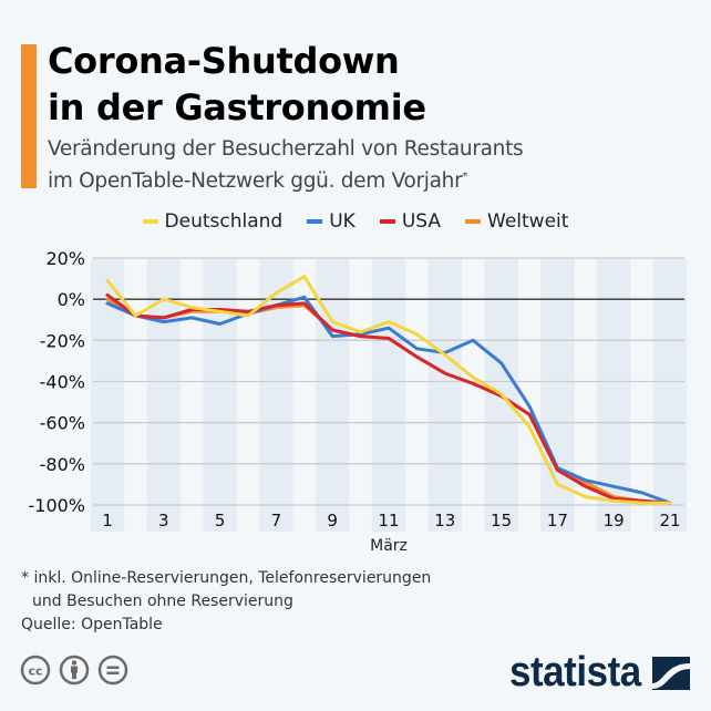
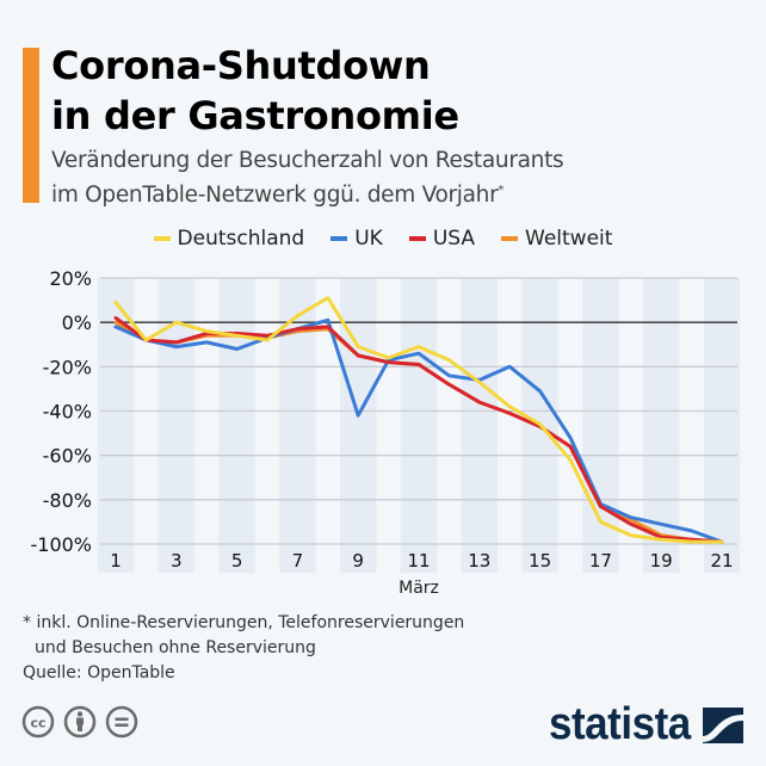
UK/9: -18% -> -42%
